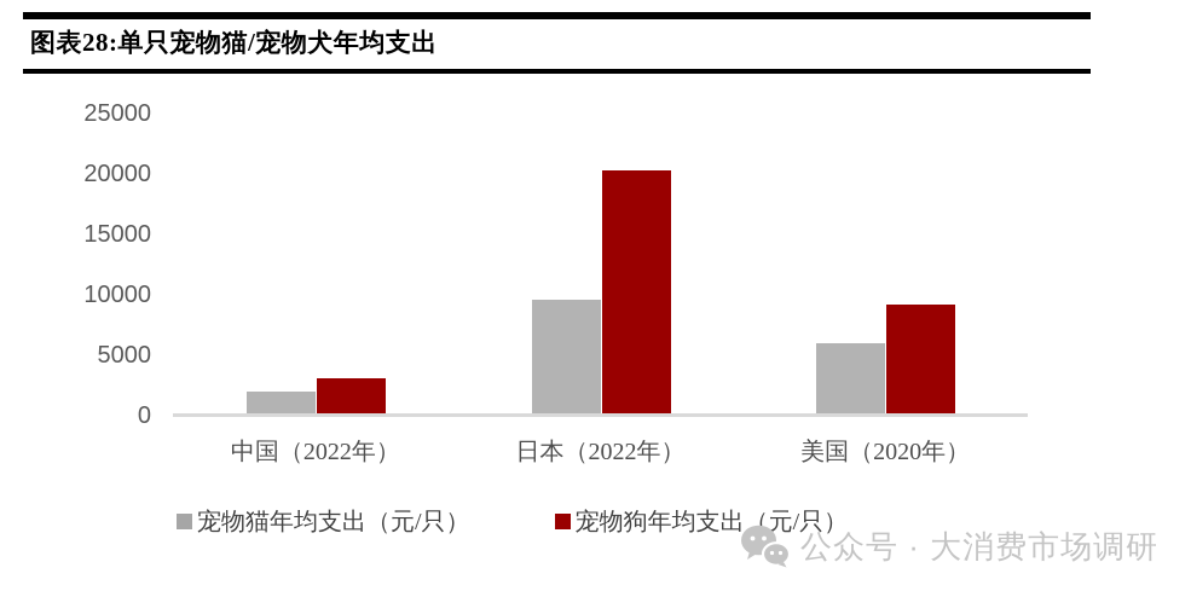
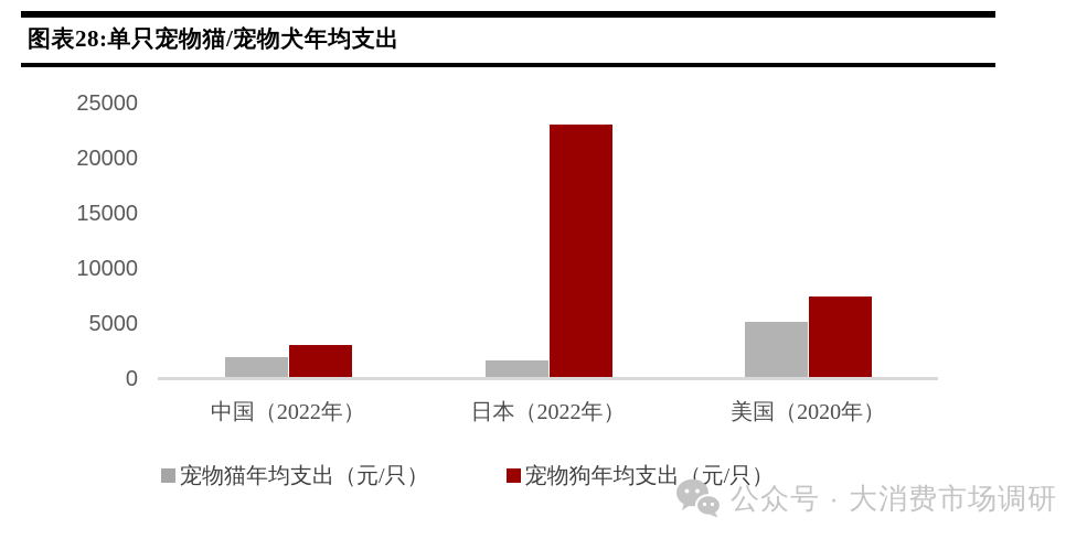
宠物猫年均支出（元/只）/日本（2022年）: 9400 -> 1500
宠物狗年均支出（元/只）/日本（2022年）: 20100 -> 22900
宠物猫年均支出（元/只）/美国（2020年）: 5800 -> 5000
宠物狗年均支出（元/只）/美国（2020年）: 9000 -> 7300
